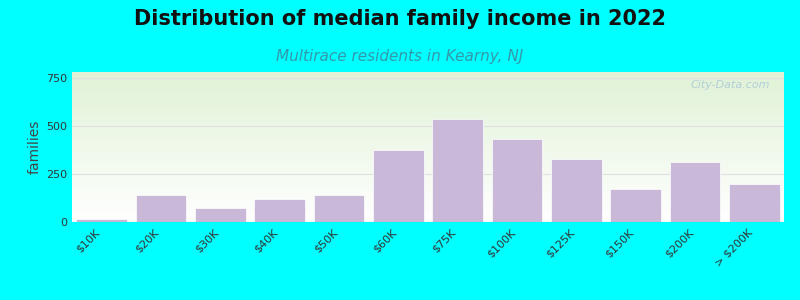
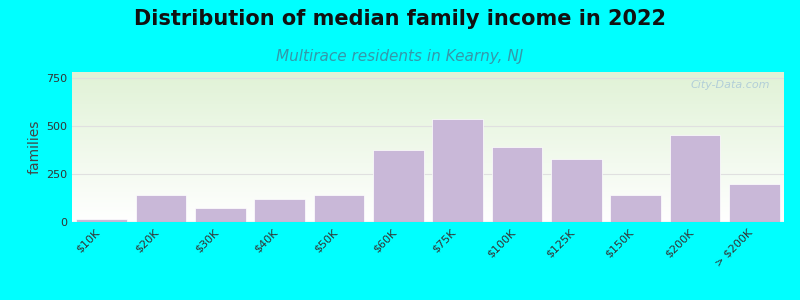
$100K: 430 -> 390
$150K: 170 -> 140
$200K: 310 -> 460
